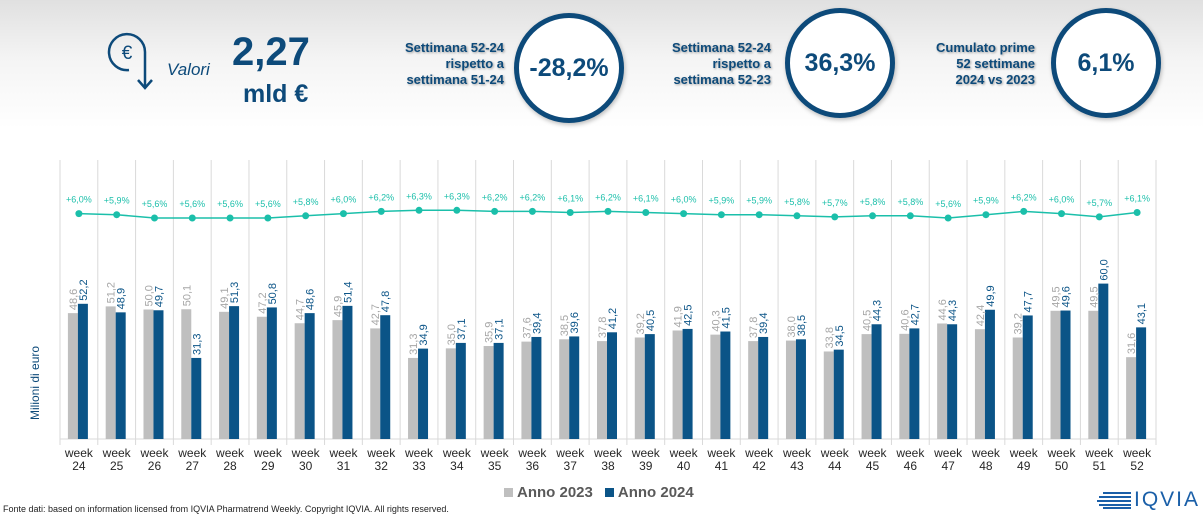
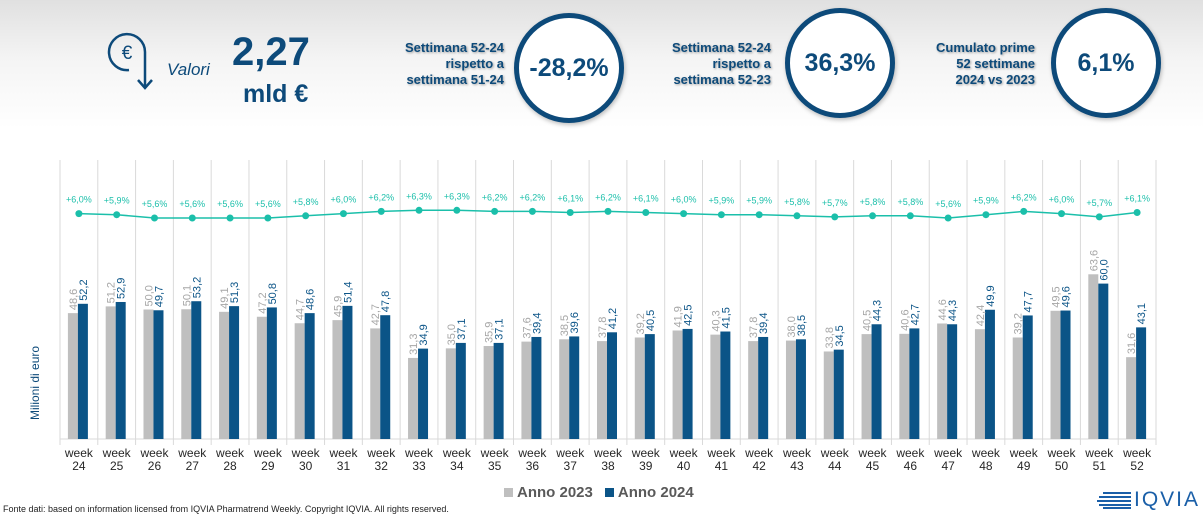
Anno 2024/week 25: 48,9 -> 52,9
Anno 2024/week 27: 31,3 -> 53,2
Anno 2023/week 51: 49,5 -> 63,6
